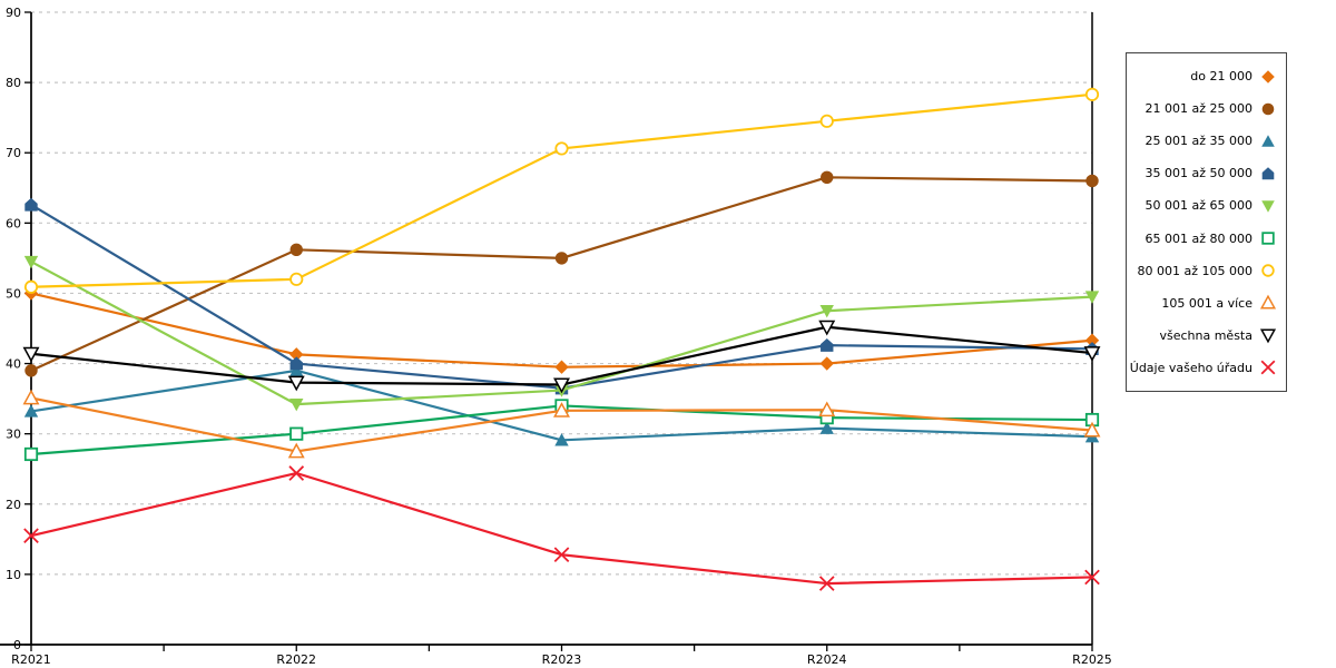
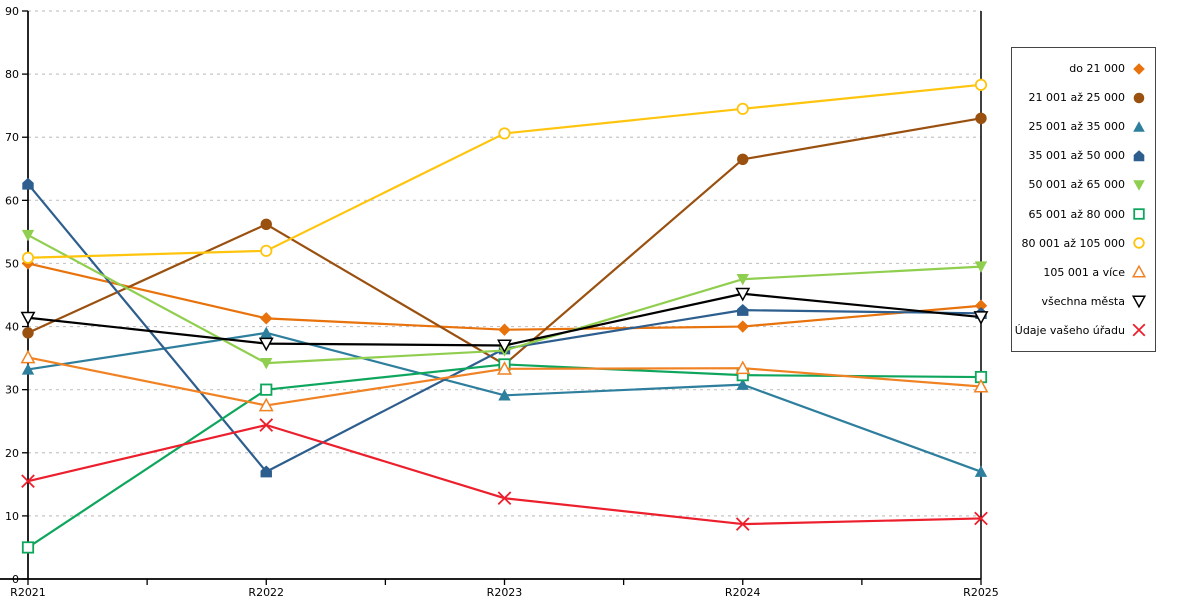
65 001 až 80 000/R2021: 27 -> 5
35 001 až 50 000/R2022: 40 -> 17
21 001 až 25 000/R2023: 55 -> 34
21 001 až 25 000/R2025: 66 -> 73
25 001 až 35 000/R2025: 30 -> 17
